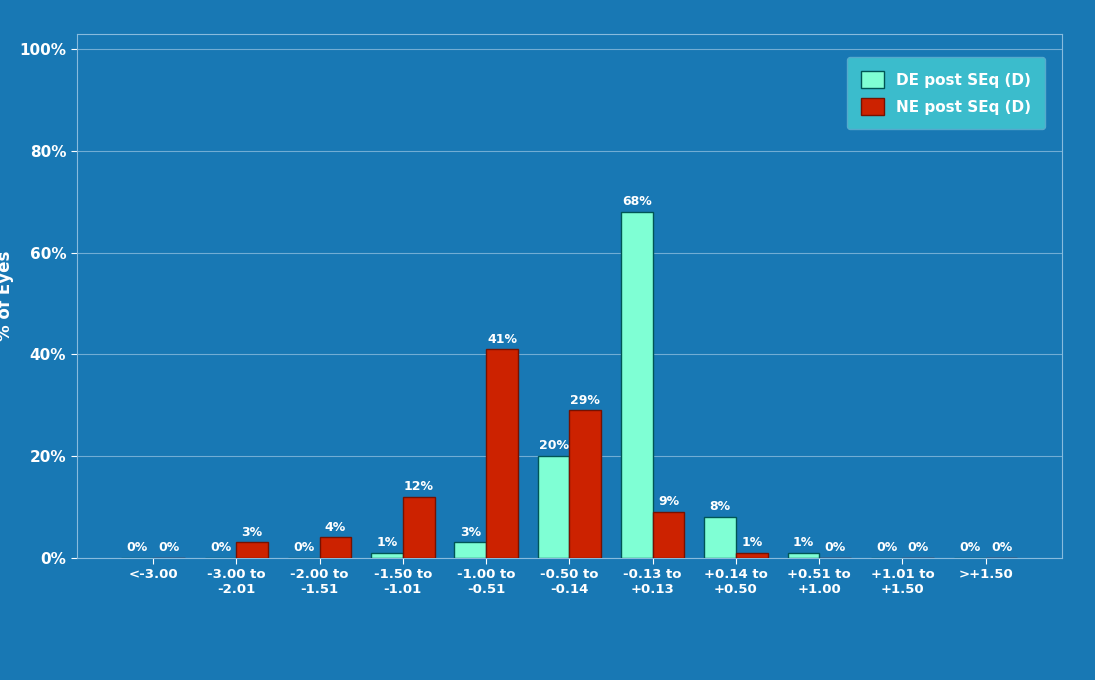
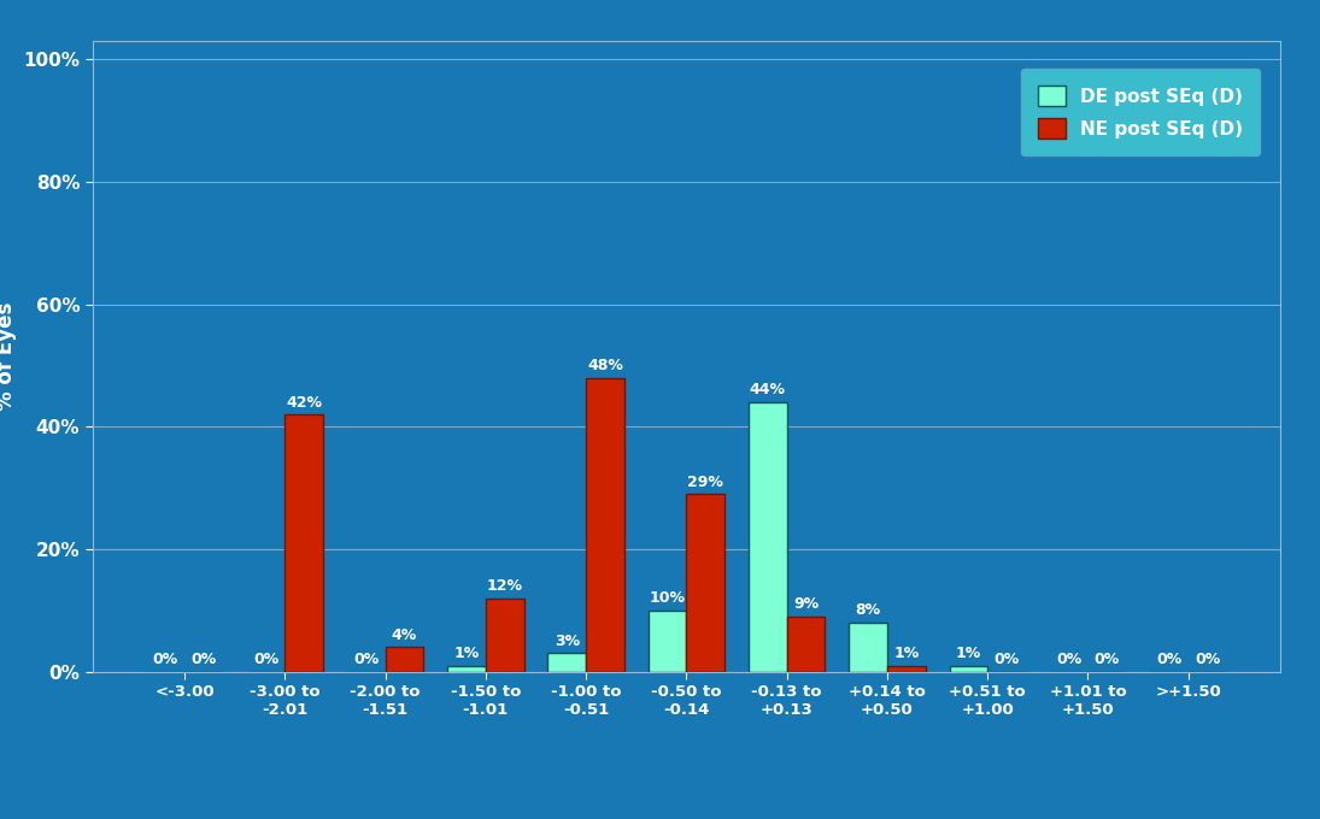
NE post SEq (D)/-3.00 to -2.01: 3% -> 42%
NE post SEq (D)/-1.00 to -0.51: 41% -> 48%
DE post SEq (D)/-0.50 to -0.14: 20% -> 10%
DE post SEq (D)/-0.13 to +0.13: 68% -> 44%
